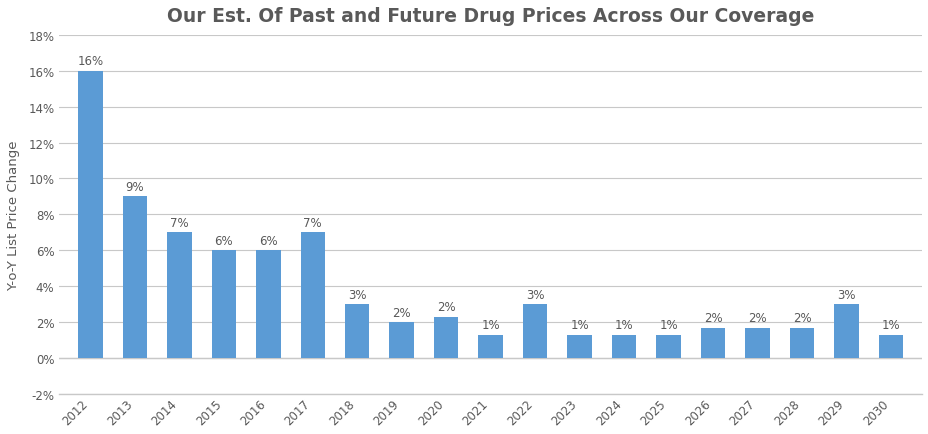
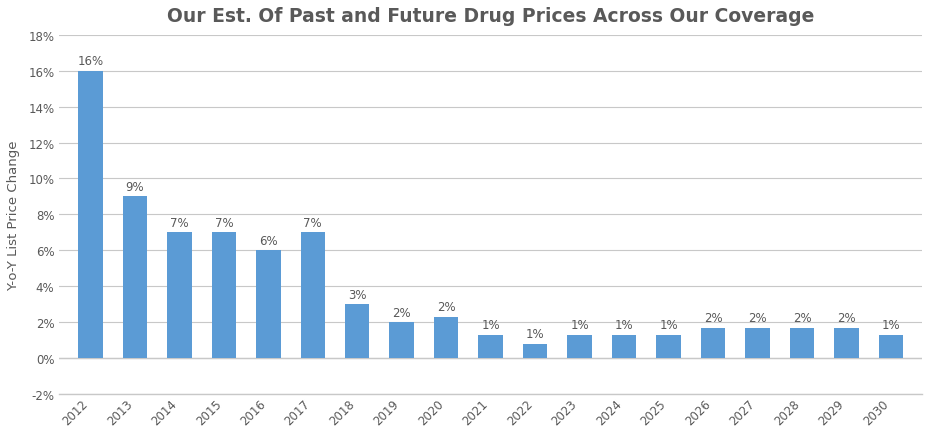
2015: 6% -> 7%
2022: 3% -> 1%
2029: 3% -> 2%
